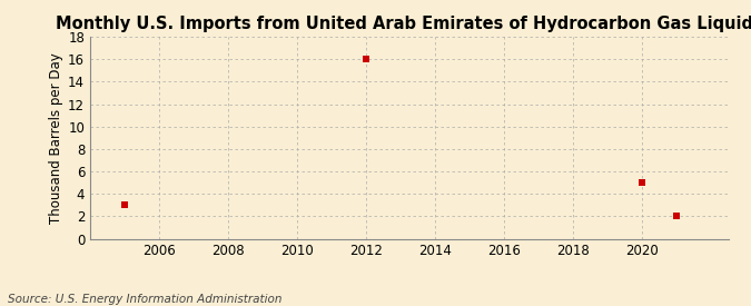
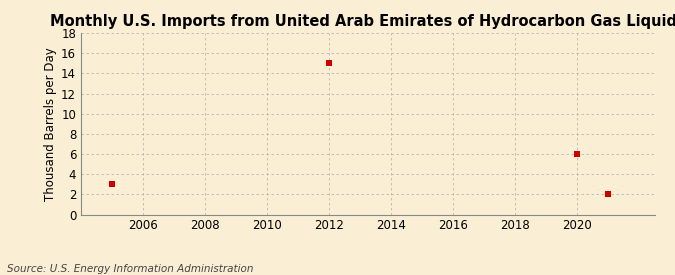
2012: 16 -> 15
2020: 5 -> 6
